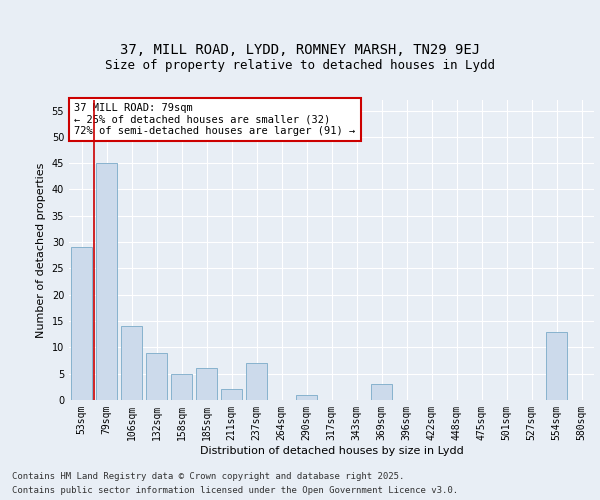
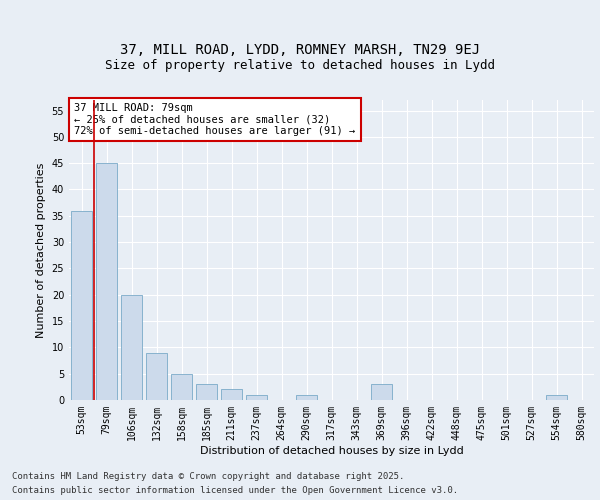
53sqm: 29 -> 36
106sqm: 14 -> 20
185sqm: 6 -> 3
237sqm: 7 -> 1
554sqm: 13 -> 1
